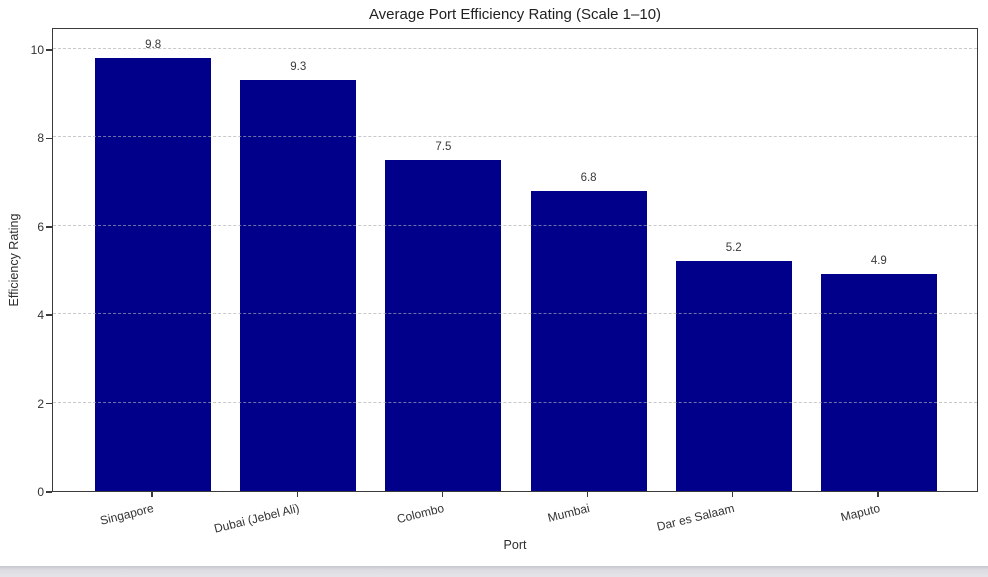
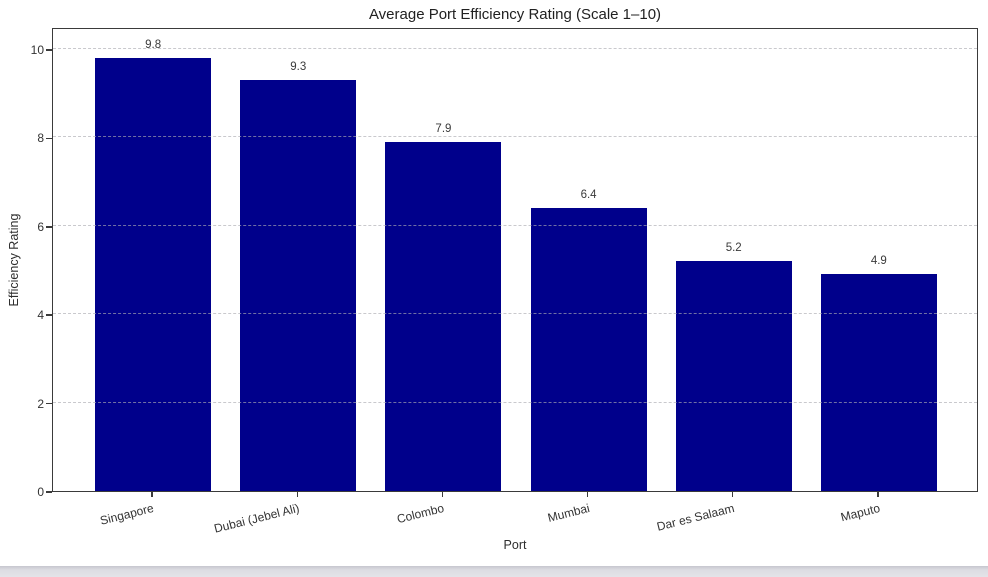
Colombo: 7.5 -> 7.9
Mumbai: 6.8 -> 6.4
